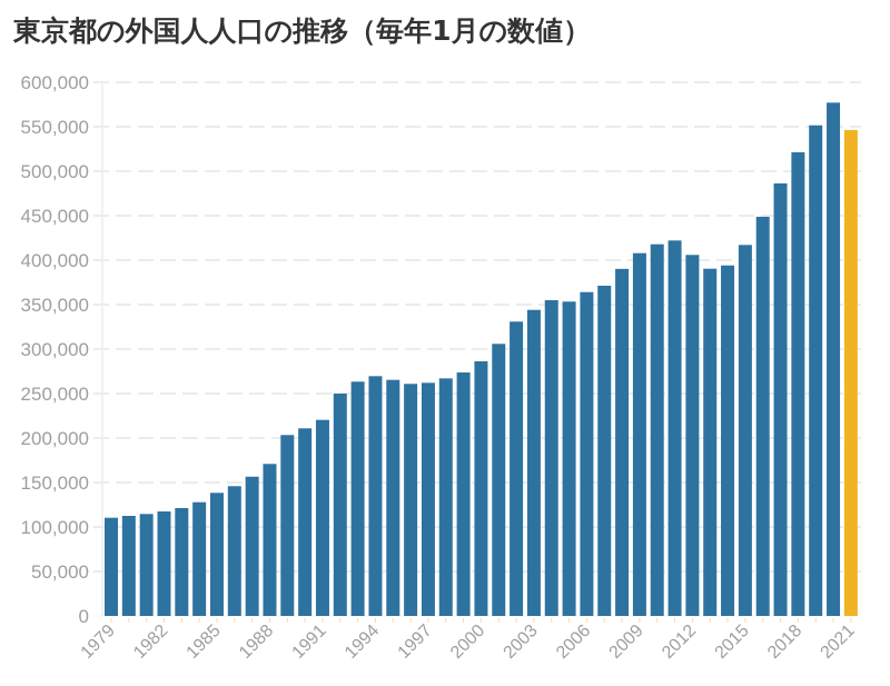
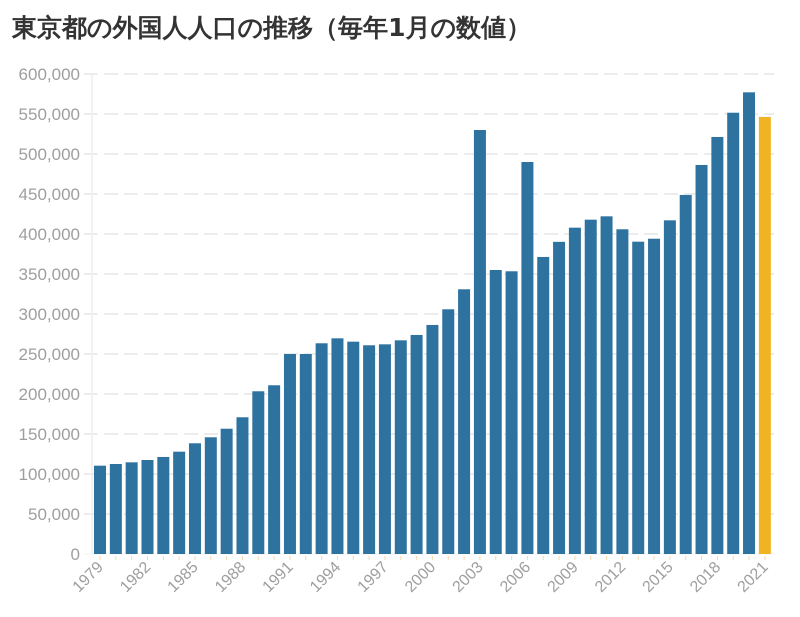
1991: 220000 -> 250000
2003: 340000 -> 530000
2006: 360000 -> 490000
